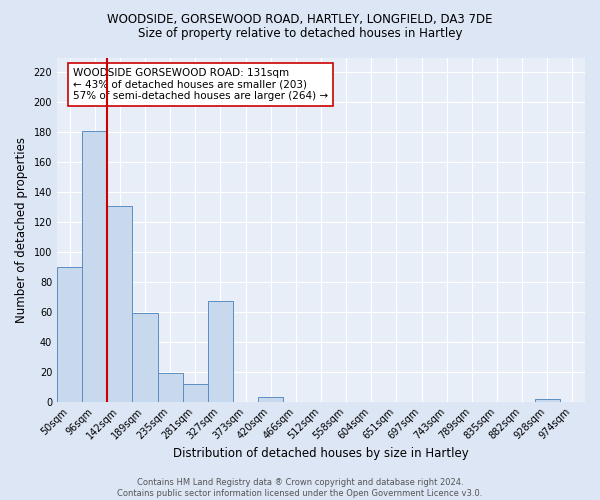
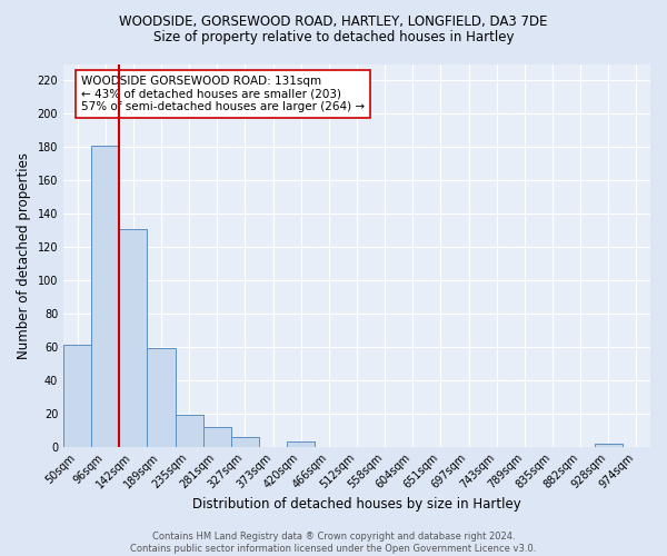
50sqm: 90 -> 61
327sqm: 67 -> 6
